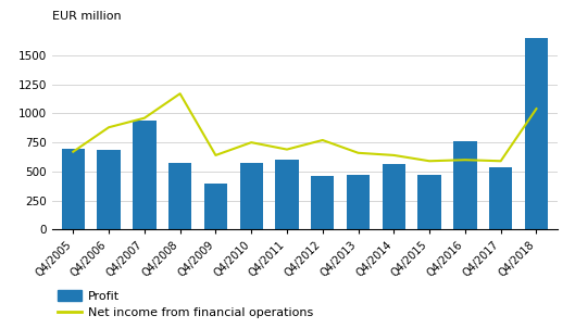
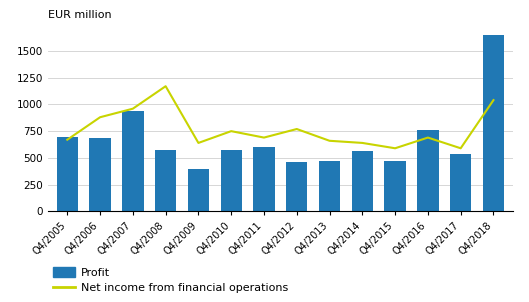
Net income from financial operations/Q4/2016: 600 -> 690
